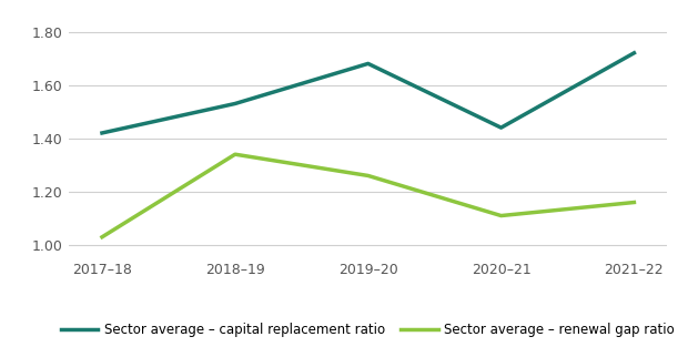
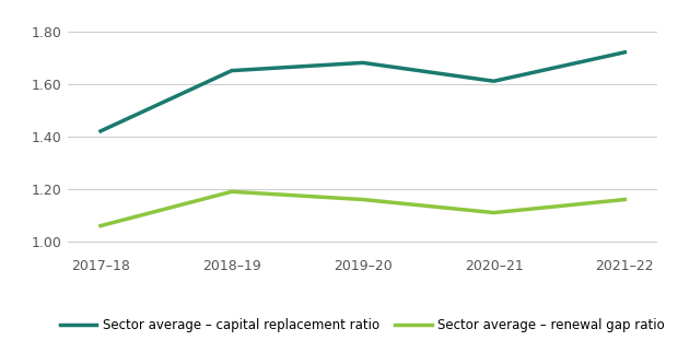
Sector average – renewal gap ratio/2017–18: 1.03 -> 1.06
Sector average – capital replacement ratio/2018–19: 1.53 -> 1.65
Sector average – renewal gap ratio/2018–19: 1.34 -> 1.19
Sector average – renewal gap ratio/2019–20: 1.26 -> 1.16
Sector average – capital replacement ratio/2020–21: 1.44 -> 1.61
